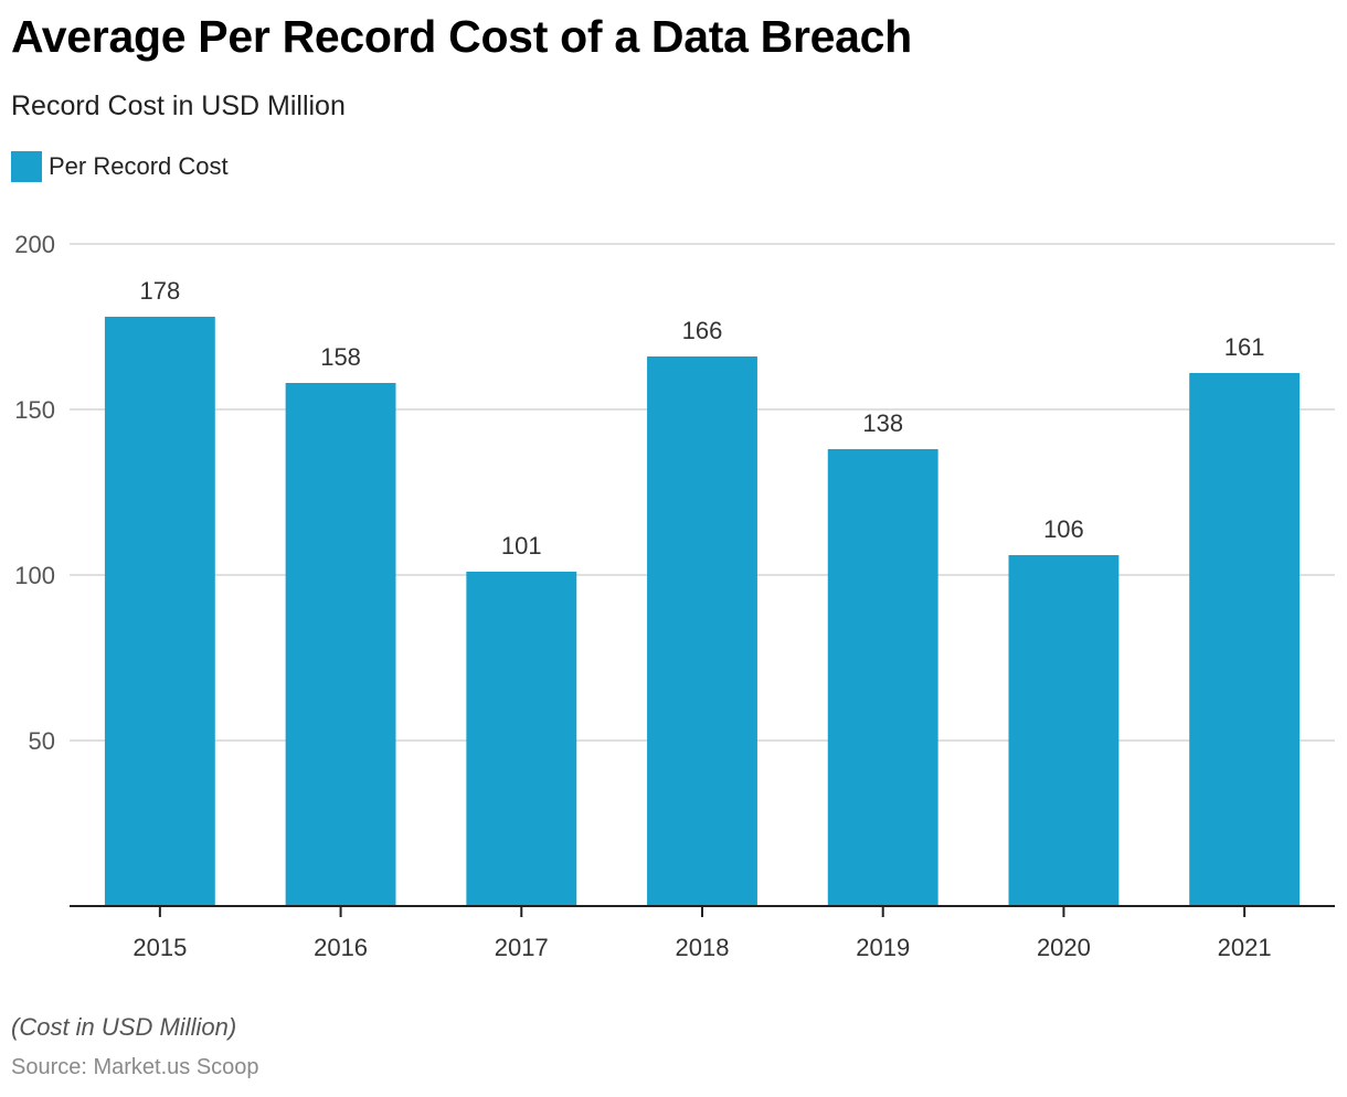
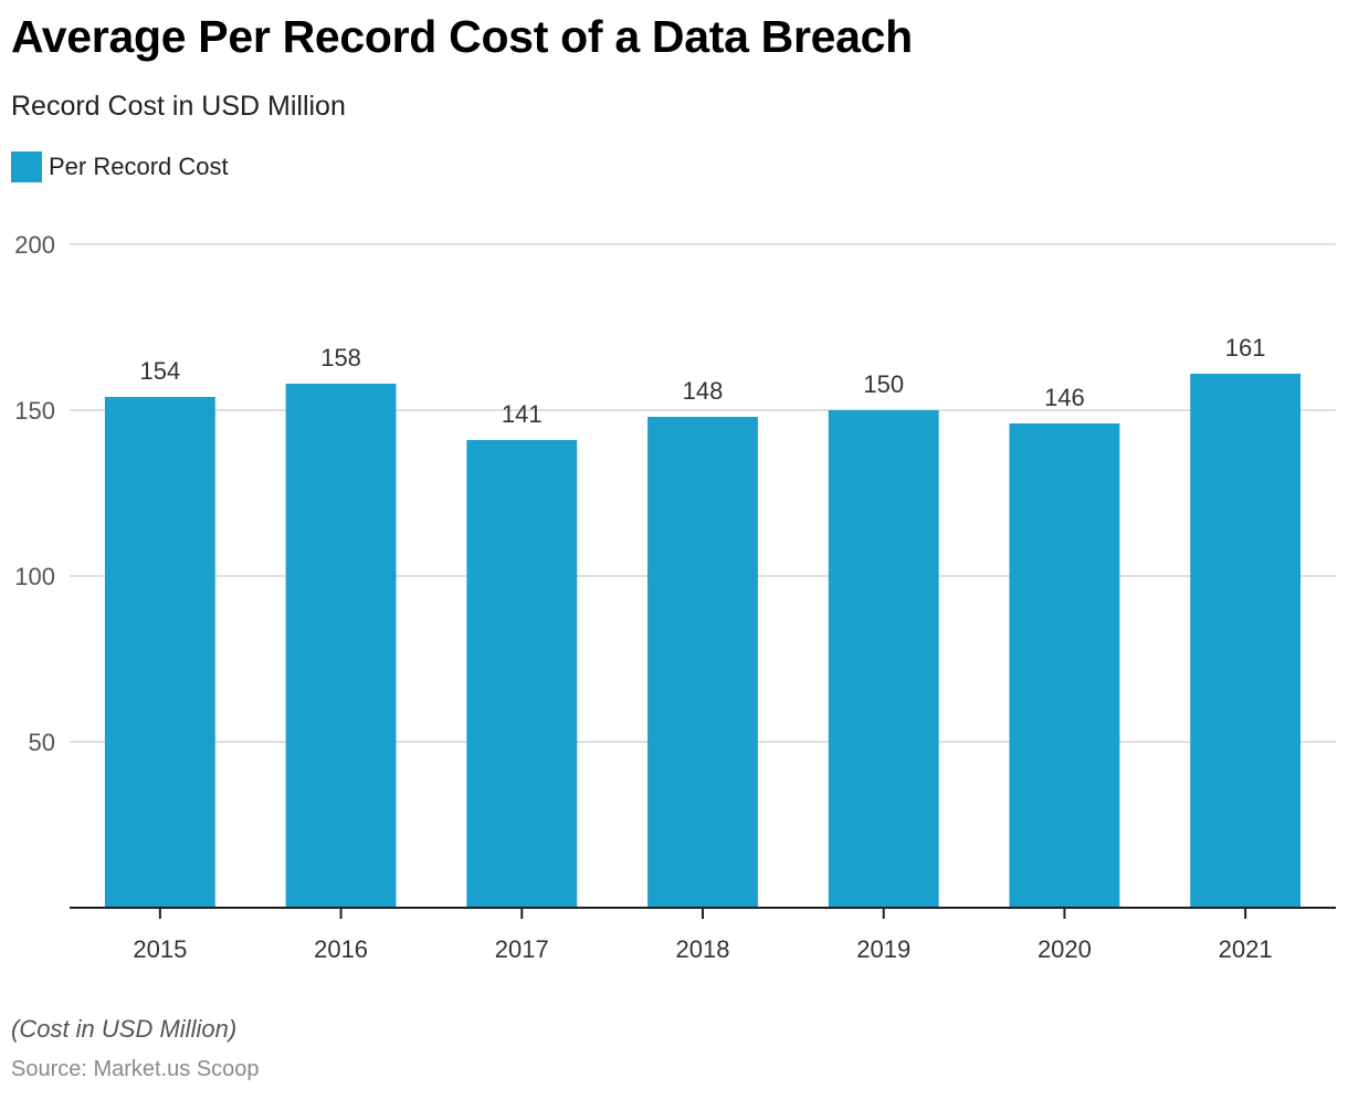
2015: 178 -> 154
2017: 101 -> 141
2018: 166 -> 148
2019: 138 -> 150
2020: 106 -> 146
